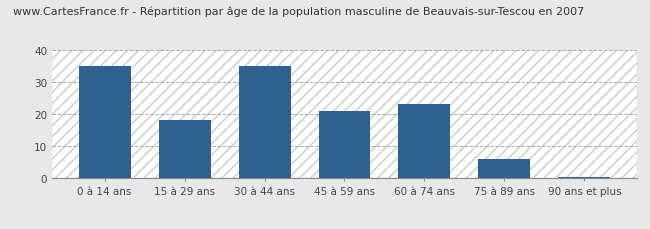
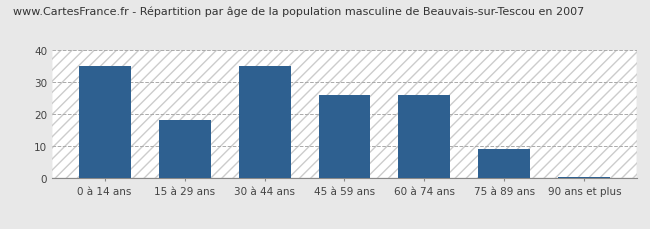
45 à 59 ans: 21.0 -> 26.0
60 à 74 ans: 23.0 -> 26.0
75 à 89 ans: 6.0 -> 9.0
